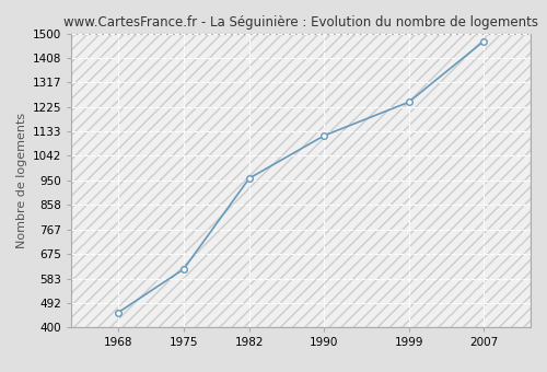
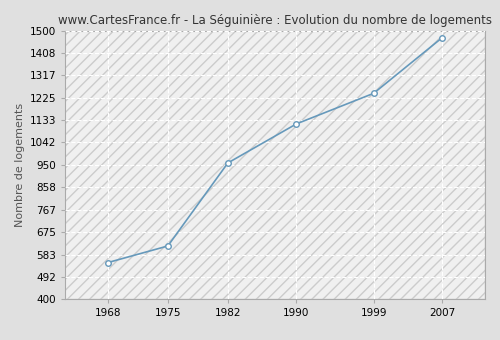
1968: 455 -> 550
